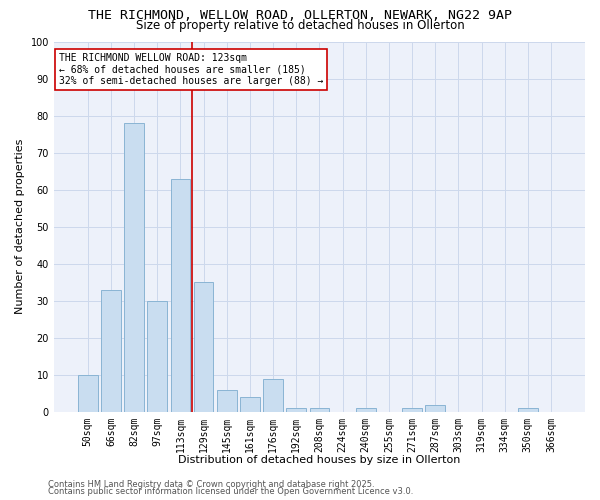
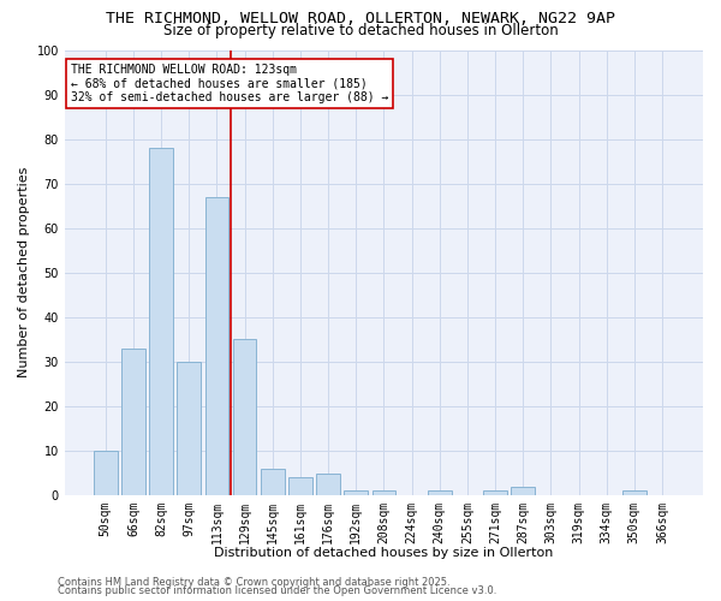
113sqm: 63 -> 67
176sqm: 9 -> 5
